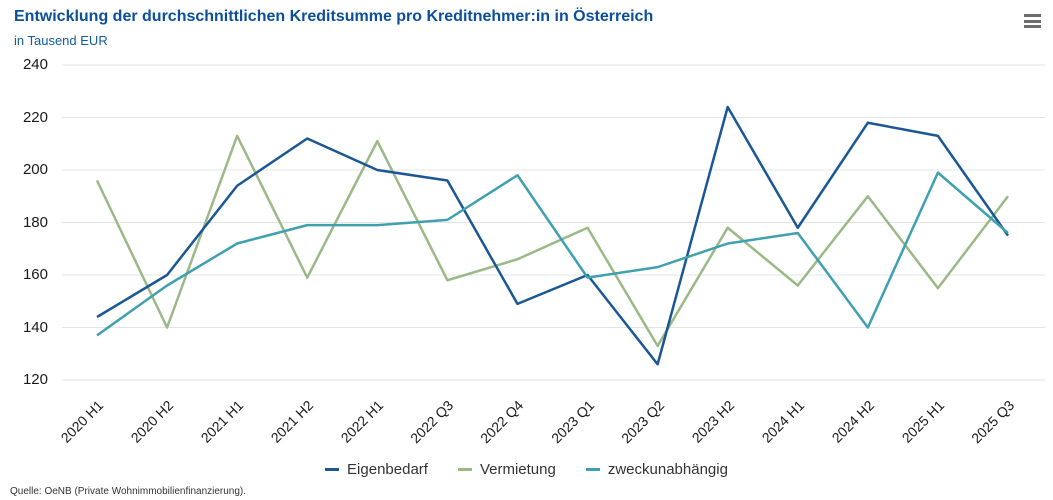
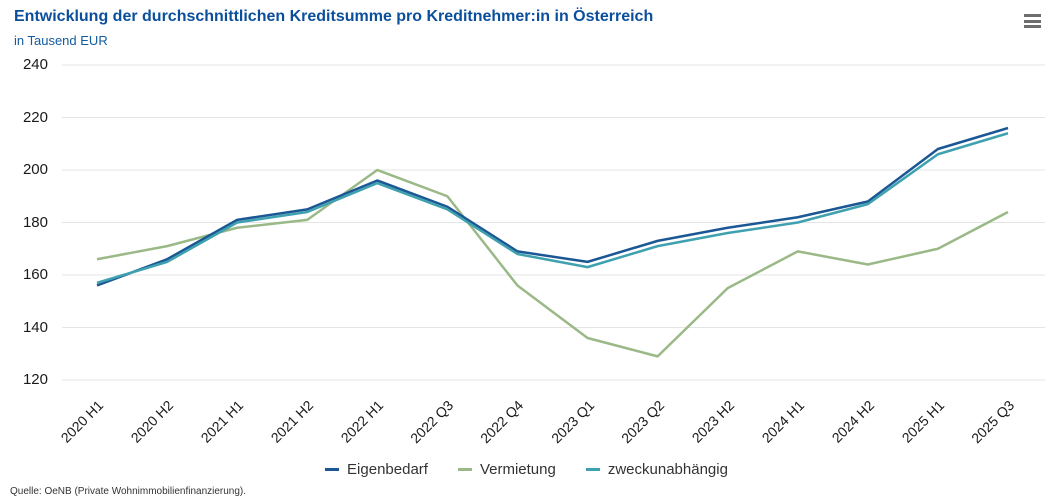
Eigenbedarf/2020 H1: 144 -> 156
Vermietung/2020 H1: 196 -> 166
zweckunabhängig/2020 H1: 137 -> 157
Eigenbedarf/2020 H2: 160 -> 166
Vermietung/2020 H2: 140 -> 171
zweckunabhängig/2020 H2: 156 -> 165
Eigenbedarf/2021 H1: 194 -> 181
Vermietung/2021 H1: 213 -> 178
zweckunabhängig/2021 H1: 172 -> 180
Eigenbedarf/2021 H2: 212 -> 185
Vermietung/2021 H2: 159 -> 181
zweckunabhängig/2021 H2: 179 -> 184
Eigenbedarf/2022 H1: 200 -> 196
Vermietung/2022 H1: 211 -> 200
zweckunabhängig/2022 H1: 179 -> 195
Eigenbedarf/2022 Q3: 196 -> 186
Vermietung/2022 Q3: 158 -> 190
zweckunabhängig/2022 Q3: 181 -> 185
Eigenbedarf/2022 Q4: 149 -> 169
Vermietung/2022 Q4: 166 -> 156
zweckunabhängig/2022 Q4: 198 -> 168
Eigenbedarf/2023 Q1: 160 -> 165
Vermietung/2023 Q1: 178 -> 136
zweckunabhängig/2023 Q1: 159 -> 163
Eigenbedarf/2023 Q2: 126 -> 173
Vermietung/2023 Q2: 133 -> 129
zweckunabhängig/2023 Q2: 163 -> 171
Eigenbedarf/2023 H2: 224 -> 178
Vermietung/2023 H2: 178 -> 155
zweckunabhängig/2023 H2: 172 -> 176
Eigenbedarf/2024 H1: 178 -> 182
Vermietung/2024 H1: 156 -> 169
zweckunabhängig/2024 H1: 176 -> 180
Eigenbedarf/2024 H2: 218 -> 188
Vermietung/2024 H2: 190 -> 164
zweckunabhängig/2024 H2: 140 -> 187
Eigenbedarf/2025 H1: 213 -> 208
Vermietung/2025 H1: 155 -> 170
zweckunabhängig/2025 H1: 199 -> 206
Eigenbedarf/2025 Q3: 175 -> 216
Vermietung/2025 Q3: 190 -> 184
zweckunabhängig/2025 Q3: 176 -> 214
